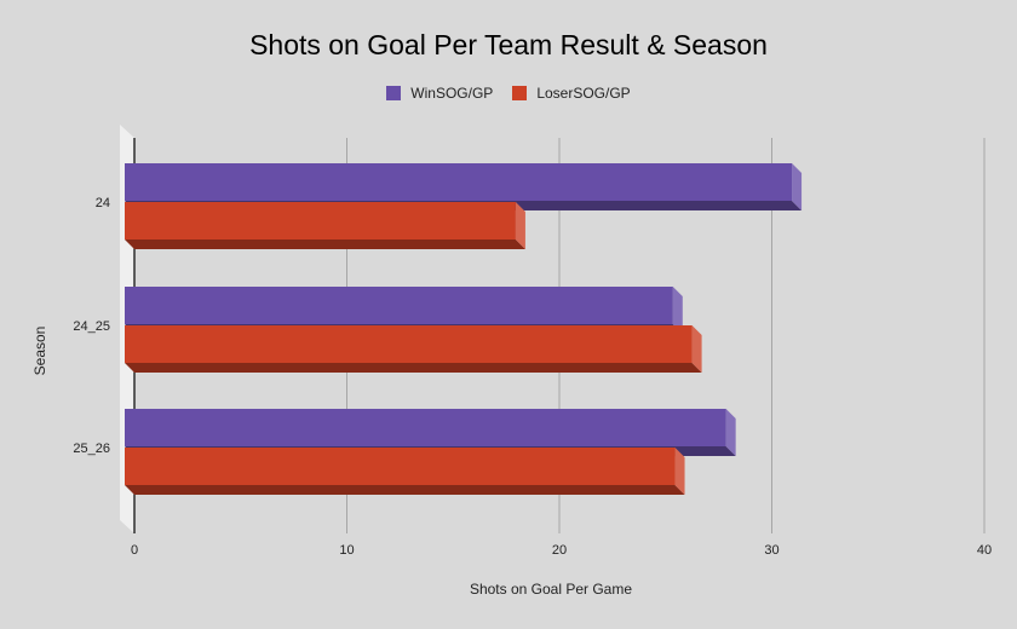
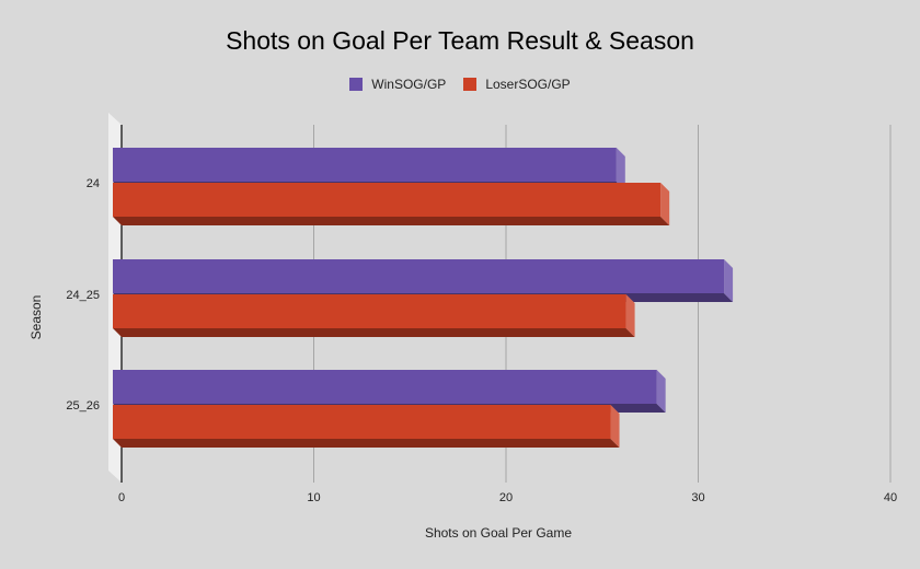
WinSOG/GP/24: 31.4 -> 26.2
LoserSOG/GP/24: 18.4 -> 28.5
WinSOG/GP/24_25: 25.8 -> 31.8
